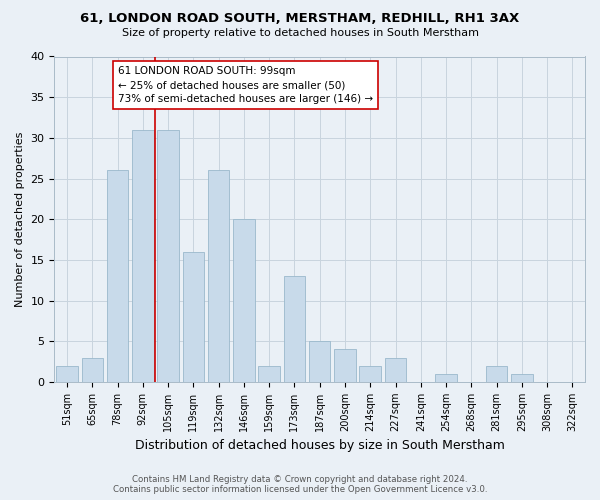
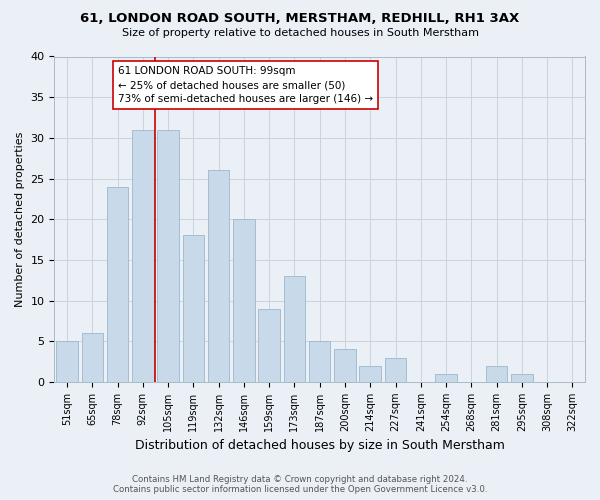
51sqm: 2 -> 5
65sqm: 3 -> 6
78sqm: 26 -> 24
119sqm: 16 -> 18
159sqm: 2 -> 9
